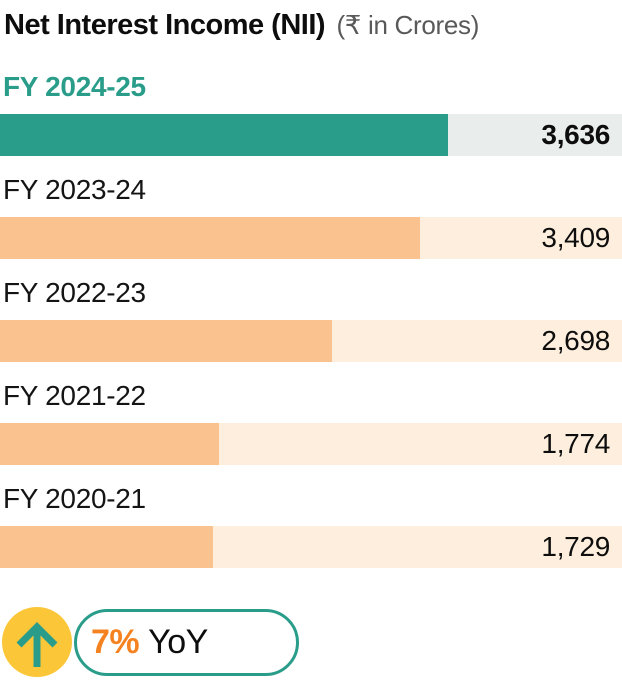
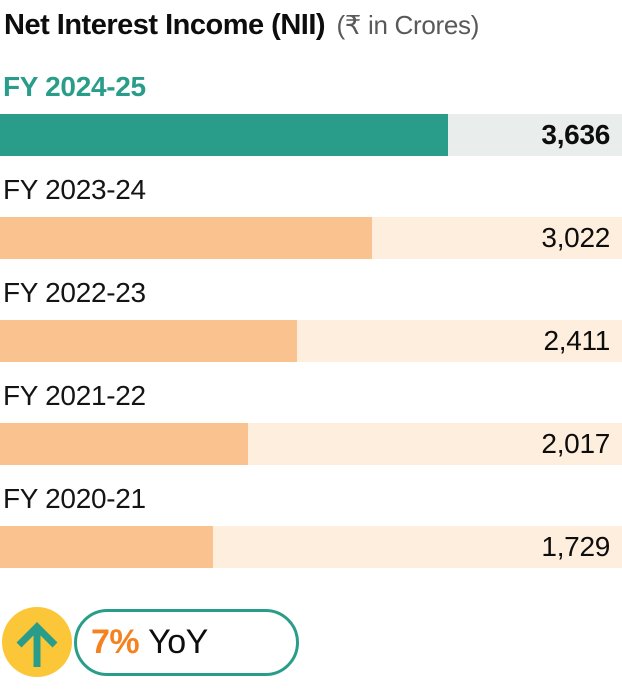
FY 2023-24: 3,409 -> 3,022
FY 2022-23: 2,698 -> 2,411
FY 2021-22: 1,774 -> 2,017
